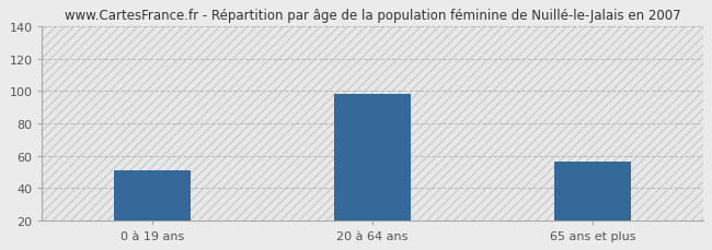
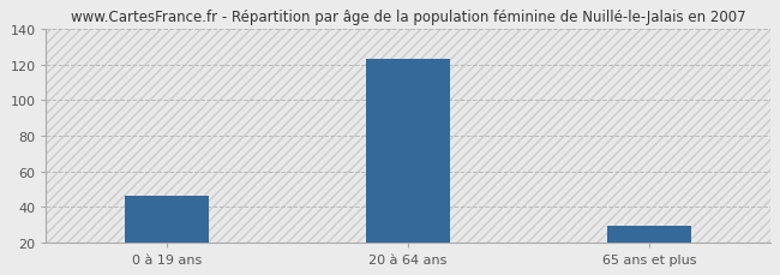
0 à 19 ans: 51 -> 46
20 à 64 ans: 98 -> 123
65 ans et plus: 56 -> 29
